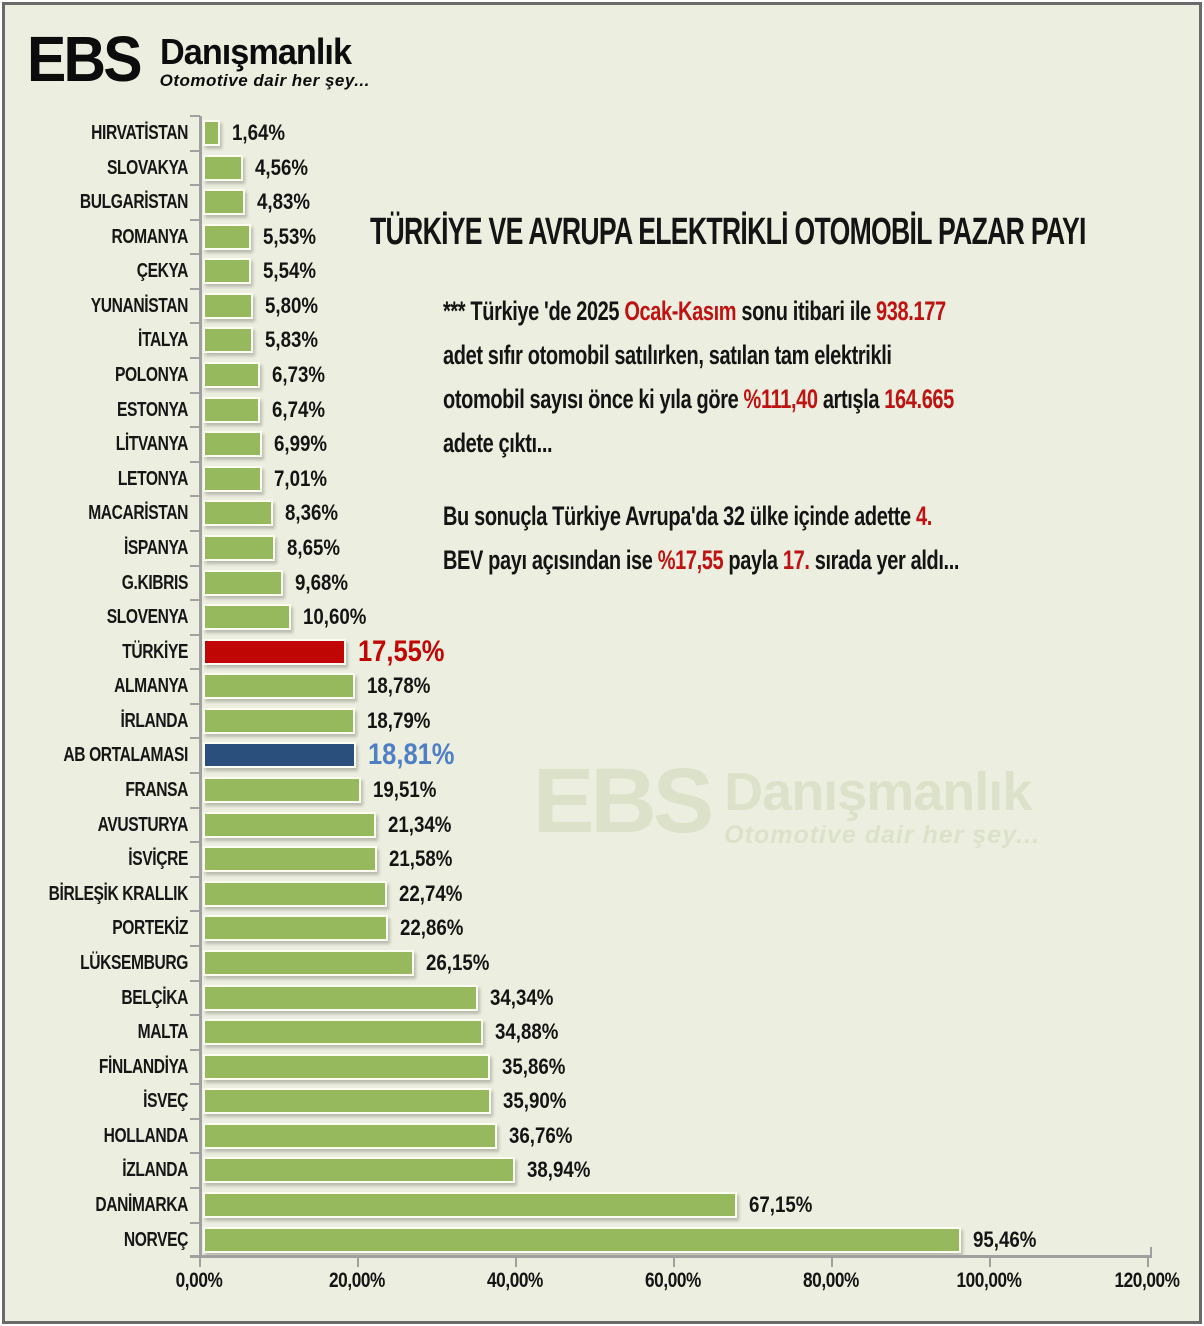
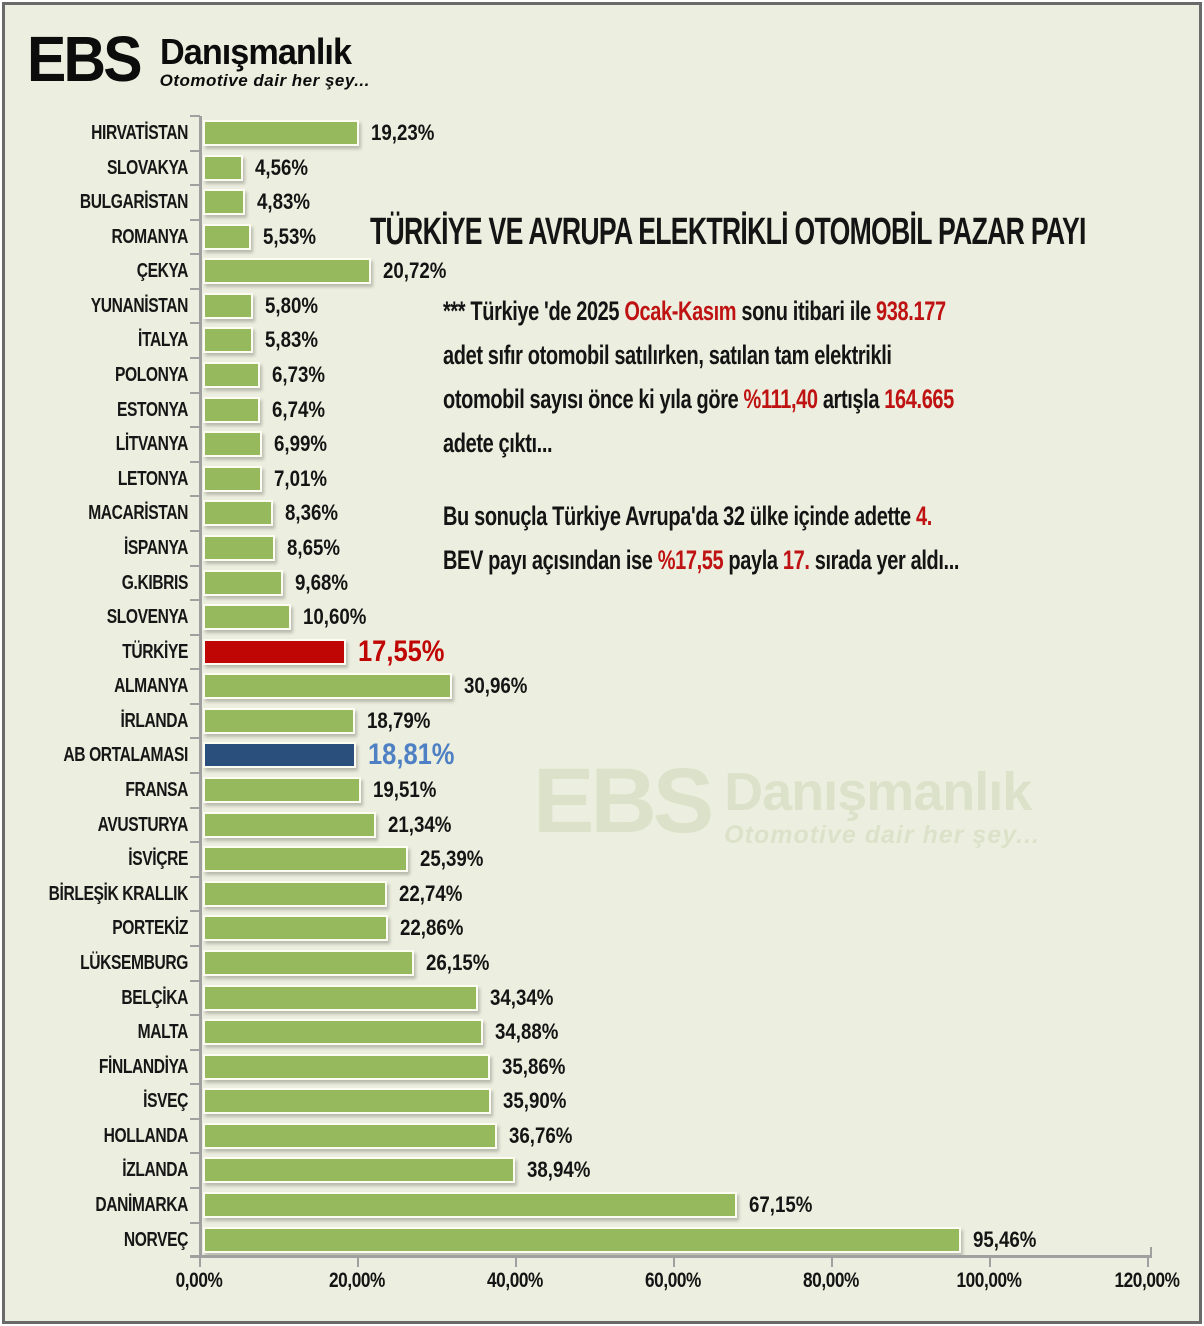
HIRVATİSTAN: 1,64% -> 19,23%
ÇEKYA: 5,54% -> 20,72%
ALMANYA: 18,78% -> 30,96%
İSVİÇRE: 21,58% -> 25,39%
